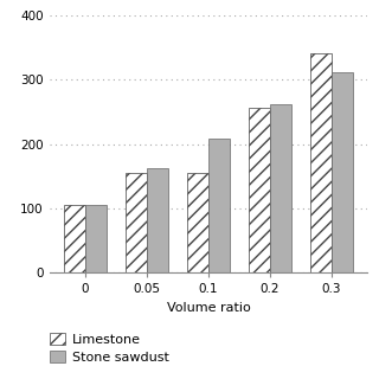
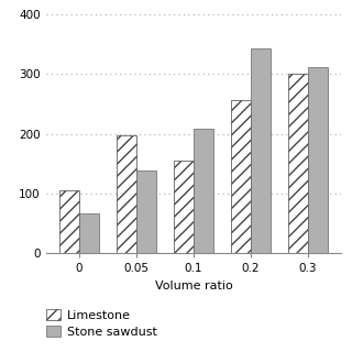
Stone sawdust/0: 105 -> 66
Limestone/0.05: 155 -> 198
Stone sawdust/0.05: 163 -> 138
Stone sawdust/0.2: 262 -> 342
Limestone/0.3: 340 -> 300
